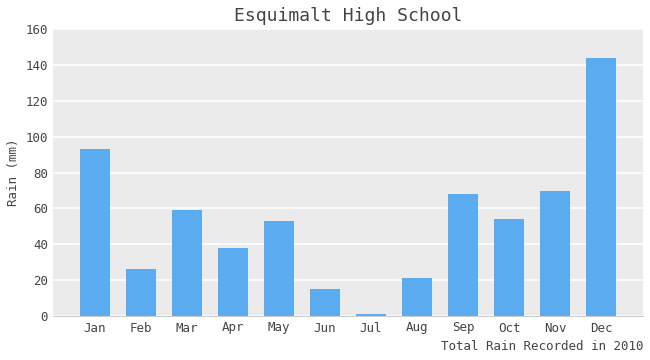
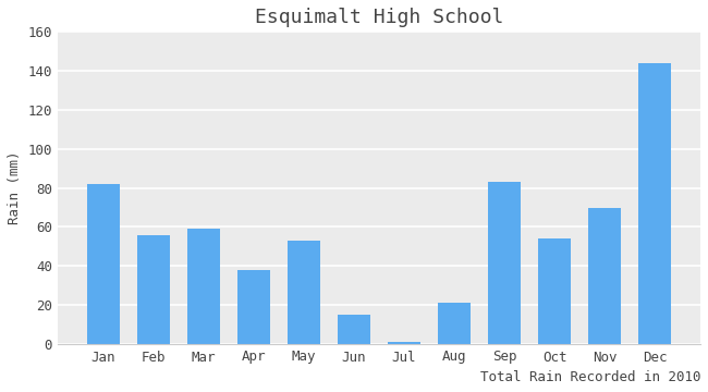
Jan: 93 -> 82
Feb: 26 -> 56
Sep: 68 -> 83
